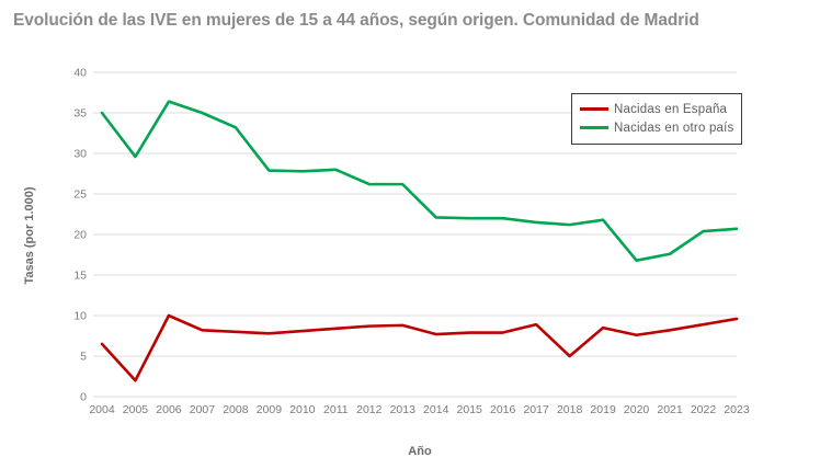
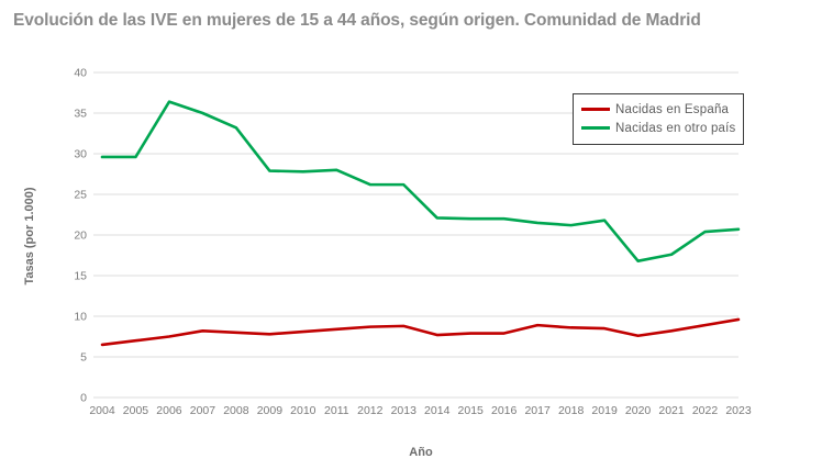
Nacidas en otro país/2004: 35 -> 30
Nacidas en España/2005: 2 -> 7
Nacidas en España/2006: 10 -> 8
Nacidas en España/2018: 5 -> 9
